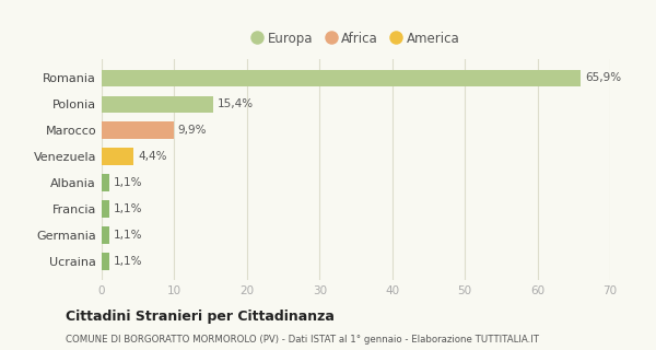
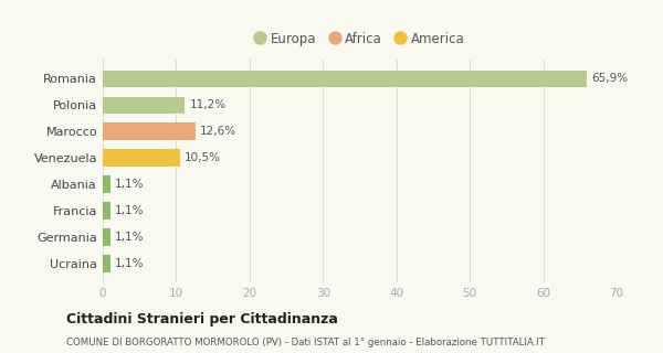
Polonia: 15,4% -> 11,2%
Marocco: 9,9% -> 12,6%
Venezuela: 4,4% -> 10,5%
